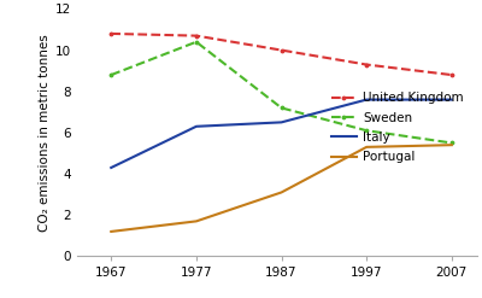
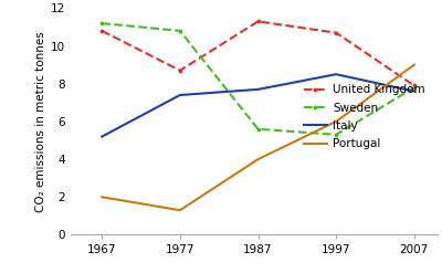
Sweden/1967: 8.8 -> 11.2
Italy/1967: 4.3 -> 5.2
Portugal/1967: 1.2 -> 2.0
United Kingdom/1977: 10.7 -> 8.7
Sweden/1977: 10.4 -> 10.8
Italy/1977: 6.3 -> 7.4
Portugal/1977: 1.7 -> 1.3
United Kingdom/1987: 10.0 -> 11.3
Sweden/1987: 7.2 -> 5.6
Italy/1987: 6.5 -> 7.7
Portugal/1987: 3.1 -> 4.0
United Kingdom/1997: 9.3 -> 10.7
Sweden/1997: 6.1 -> 5.3
Italy/1997: 7.6 -> 8.5
Portugal/1997: 5.3 -> 6.0
United Kingdom/2007: 8.8 -> 7.9
Sweden/2007: 5.5 -> 7.8
Portugal/2007: 5.4 -> 9.0
